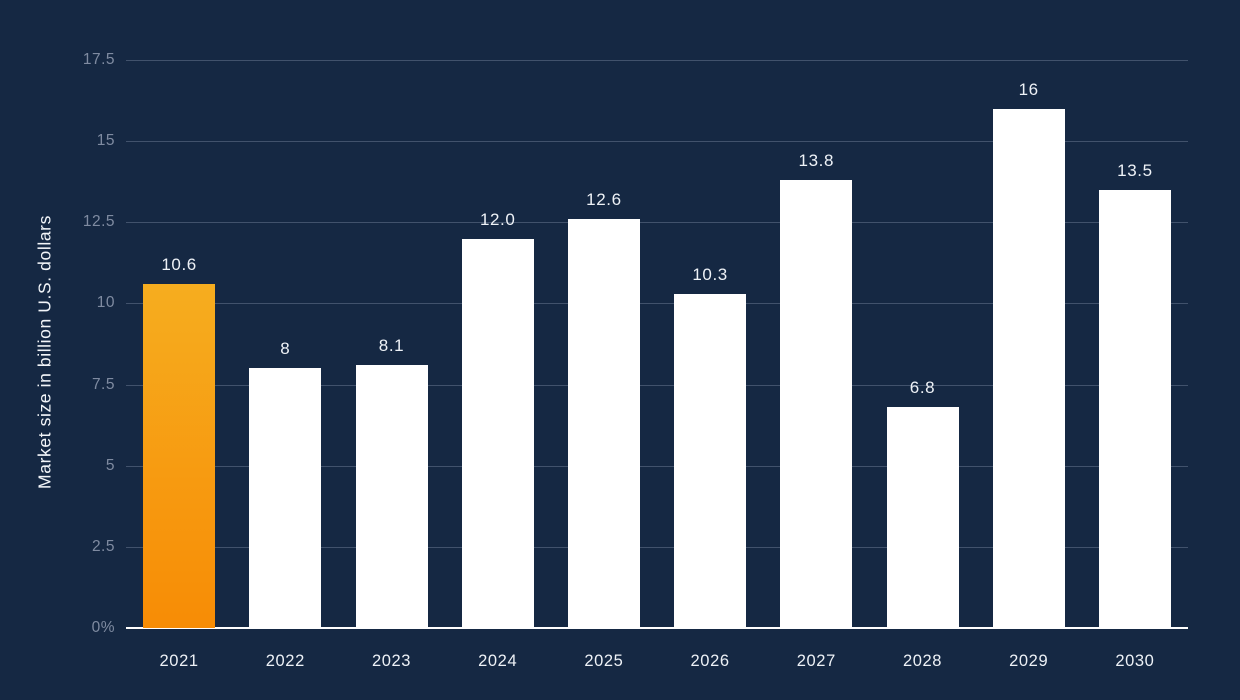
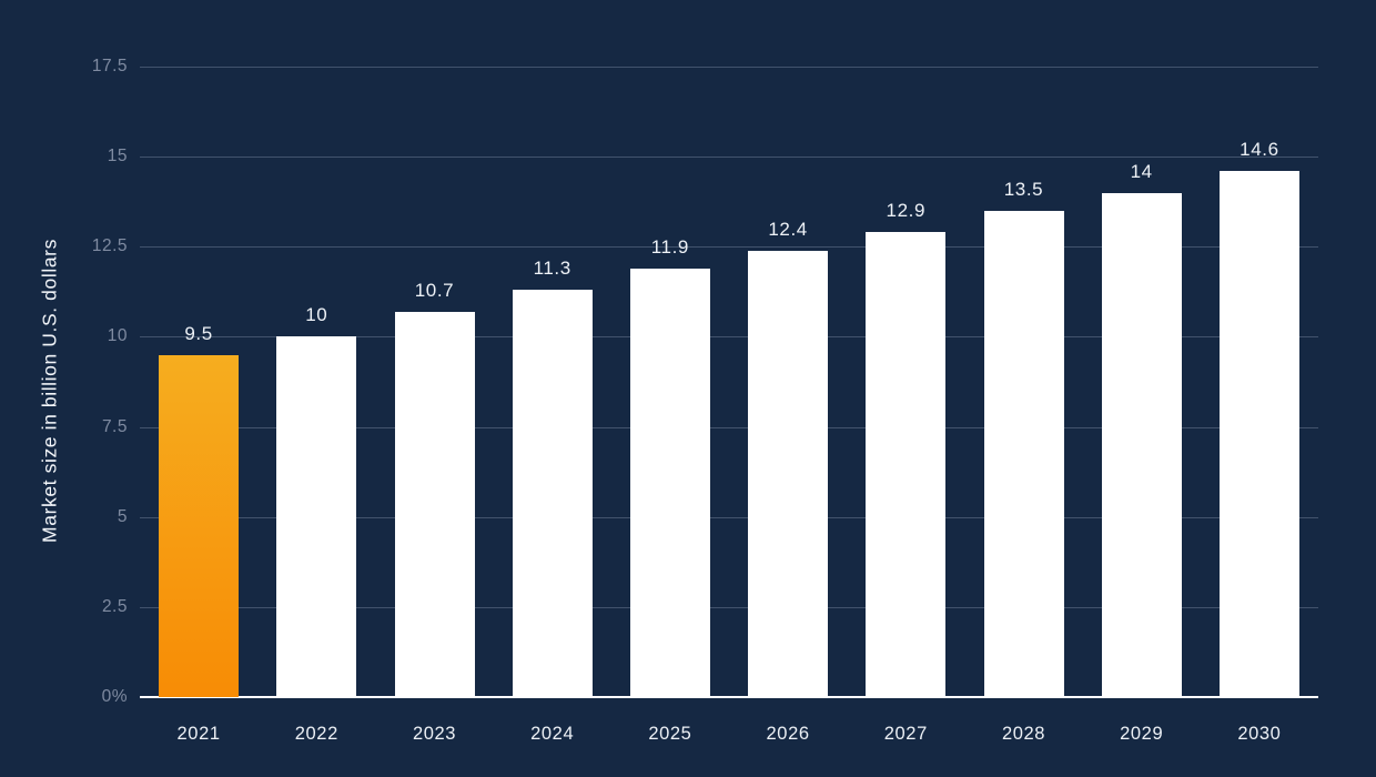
2021: 10.6 -> 9.5
2022: 8 -> 10
2023: 8.1 -> 10.7
2024: 12.0 -> 11.3
2025: 12.6 -> 11.9
2026: 10.3 -> 12.4
2027: 13.8 -> 12.9
2028: 6.8 -> 13.5
2029: 16 -> 14
2030: 13.5 -> 14.6
